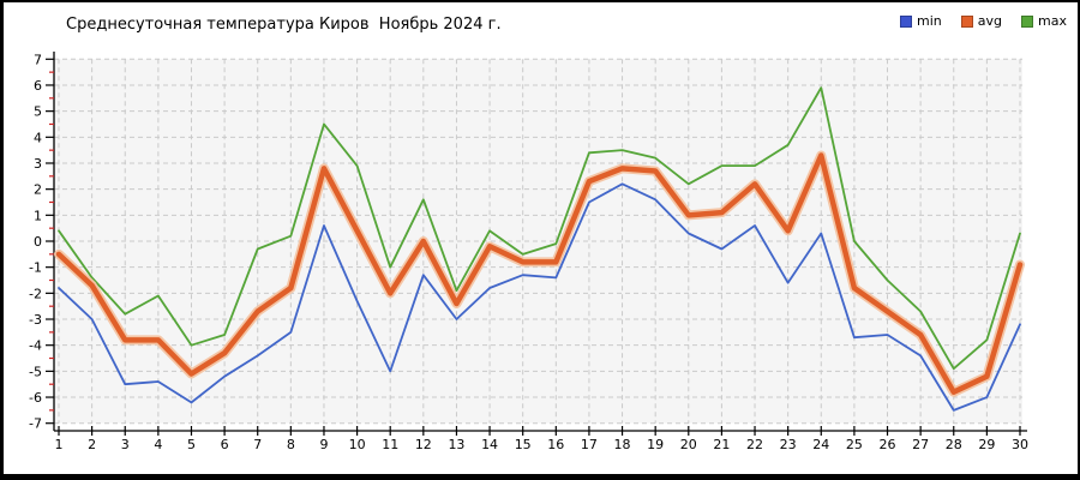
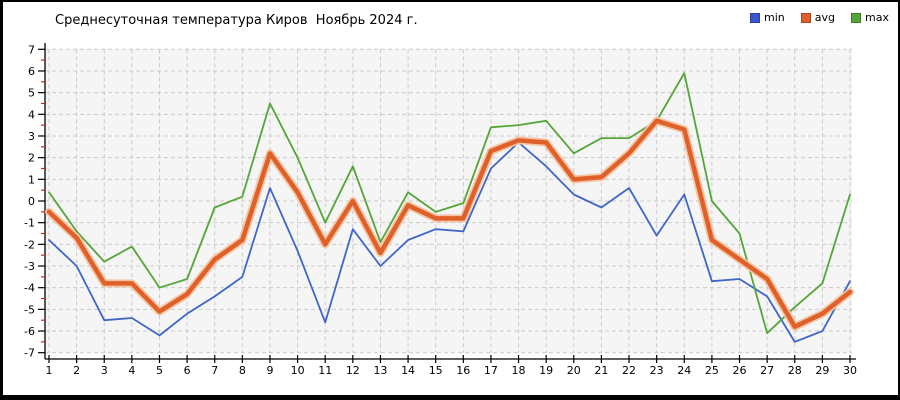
avg/9: 2.8 -> 2.2
max/10: 2.9 -> 2.0
min/11: -5.0 -> -5.6
min/18: 2.2 -> 2.7
max/19: 3.2 -> 3.7
avg/23: 0.4 -> 3.7
max/27: -2.7 -> -6.1
min/30: -3.2 -> -3.7
avg/30: -0.9 -> -4.2
